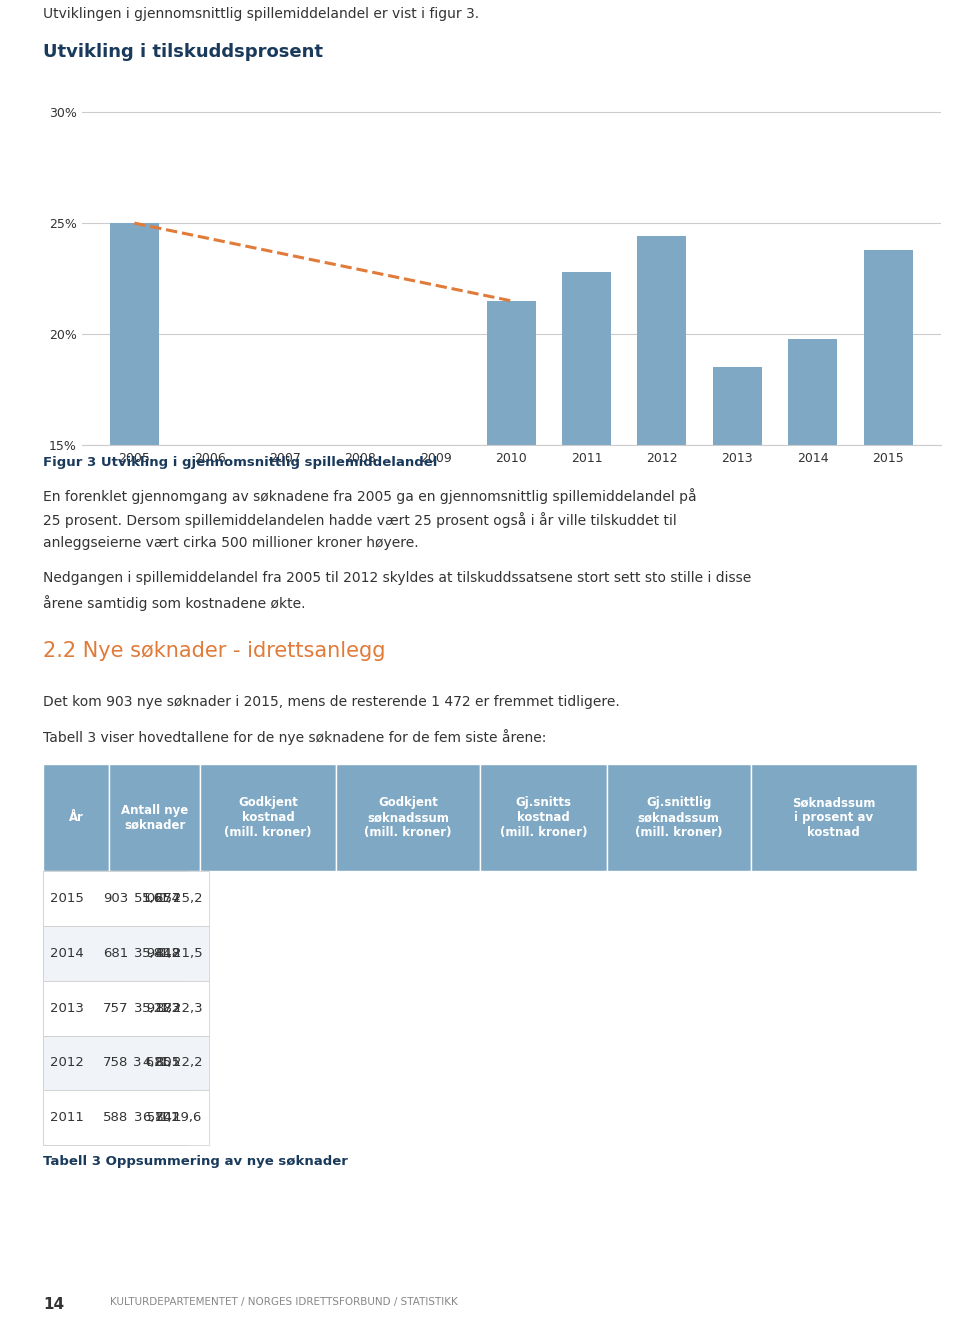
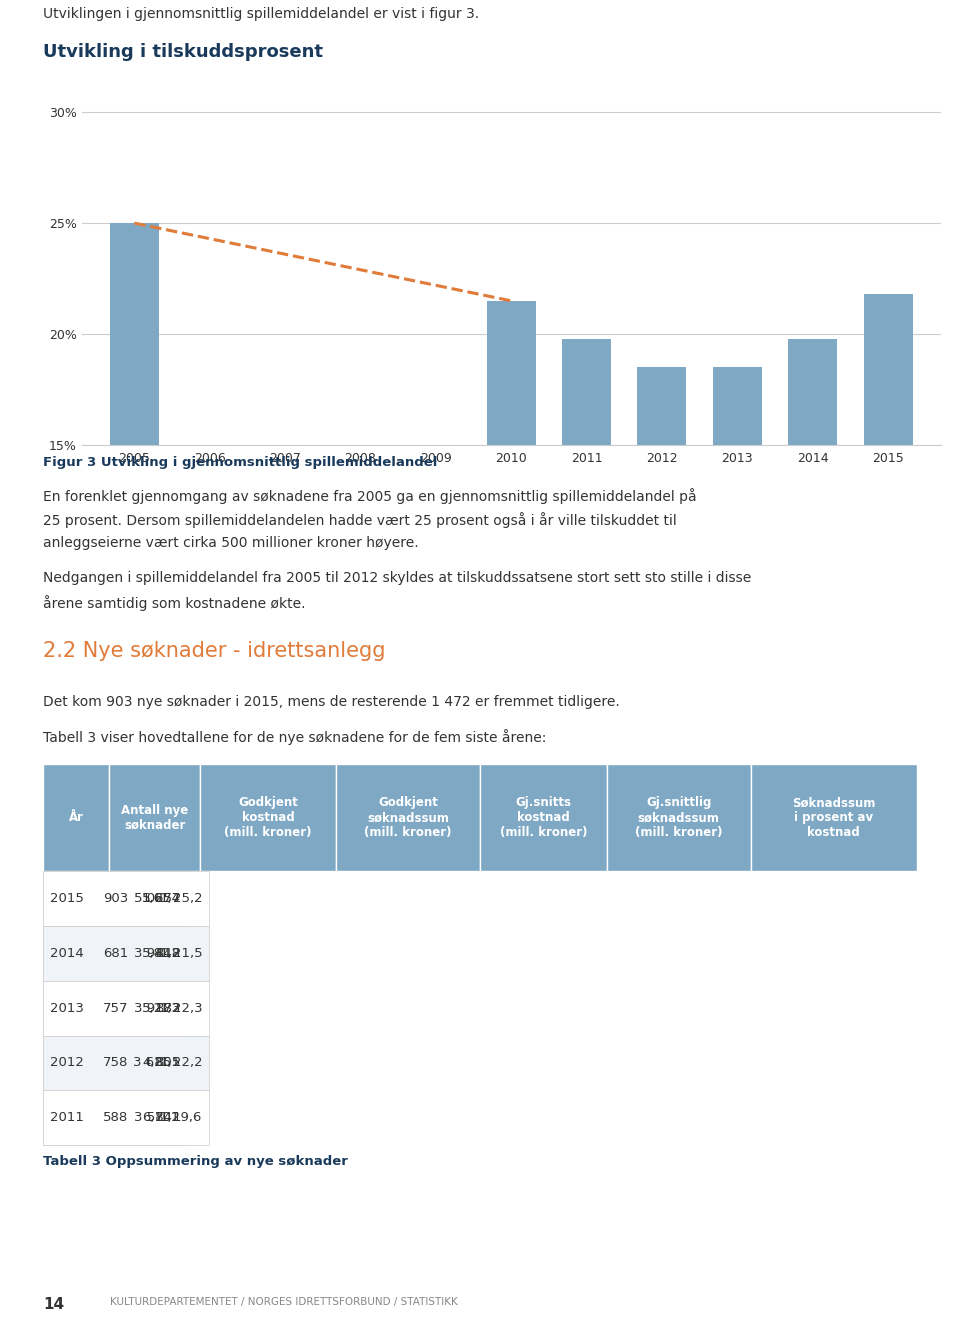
2011: 22.8% -> 19.8%
2012: 24.4% -> 18.5%
2015: 23.8% -> 21.8%
